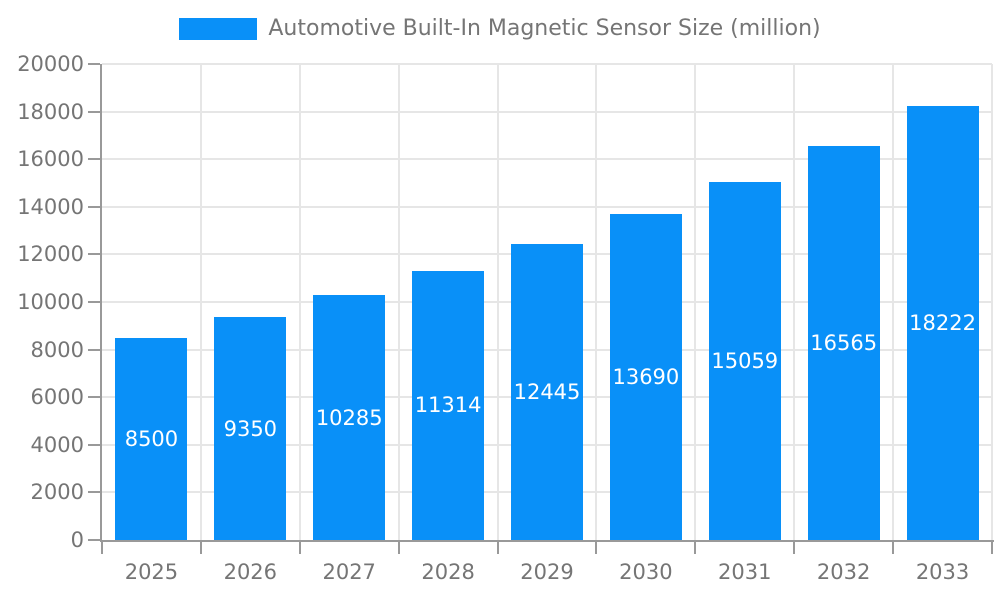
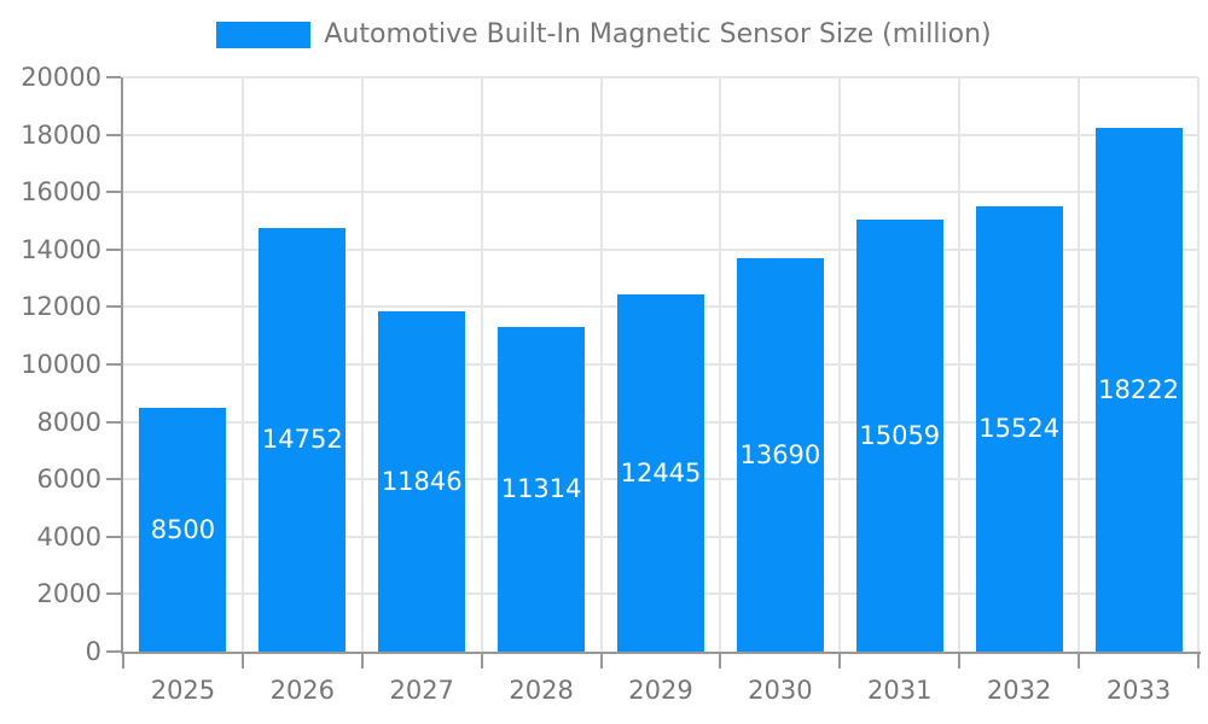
2026: 9350 -> 14752
2027: 10285 -> 11846
2032: 16565 -> 15524
